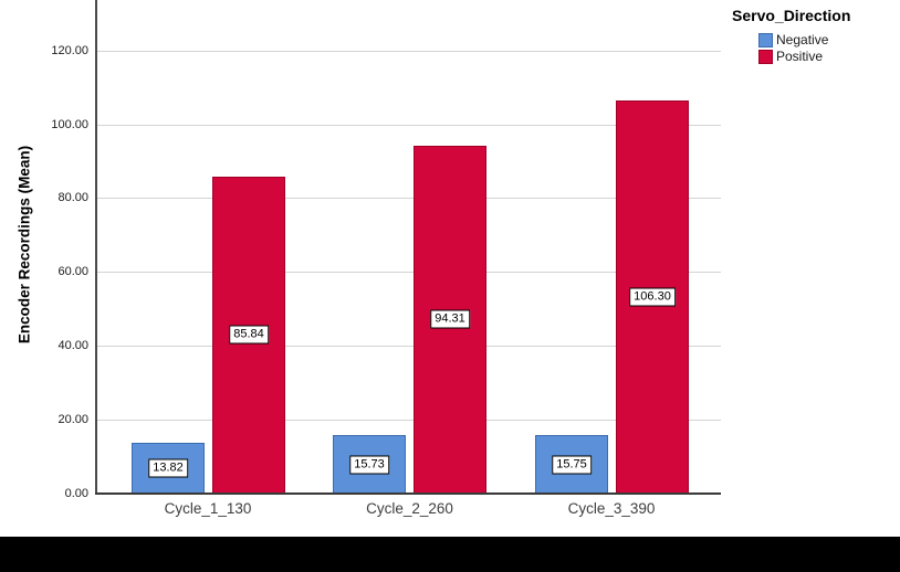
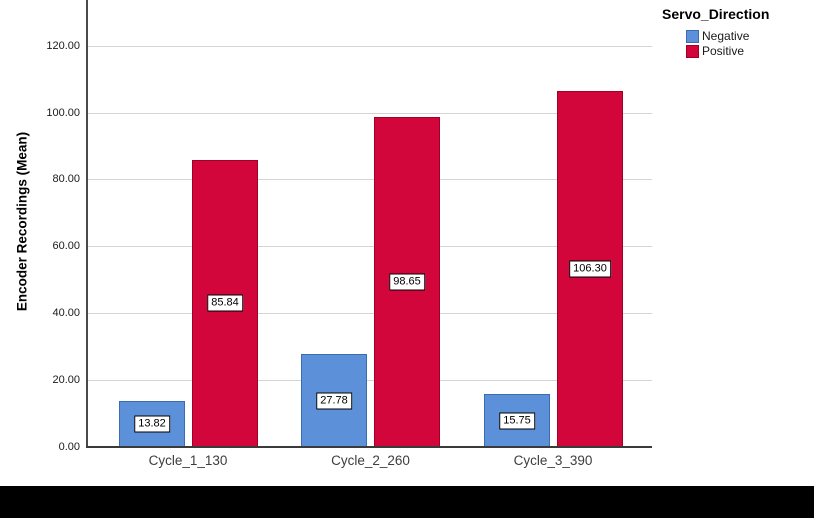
Negative/Cycle_2_260: 15.73 -> 27.78
Positive/Cycle_2_260: 94.31 -> 98.65
